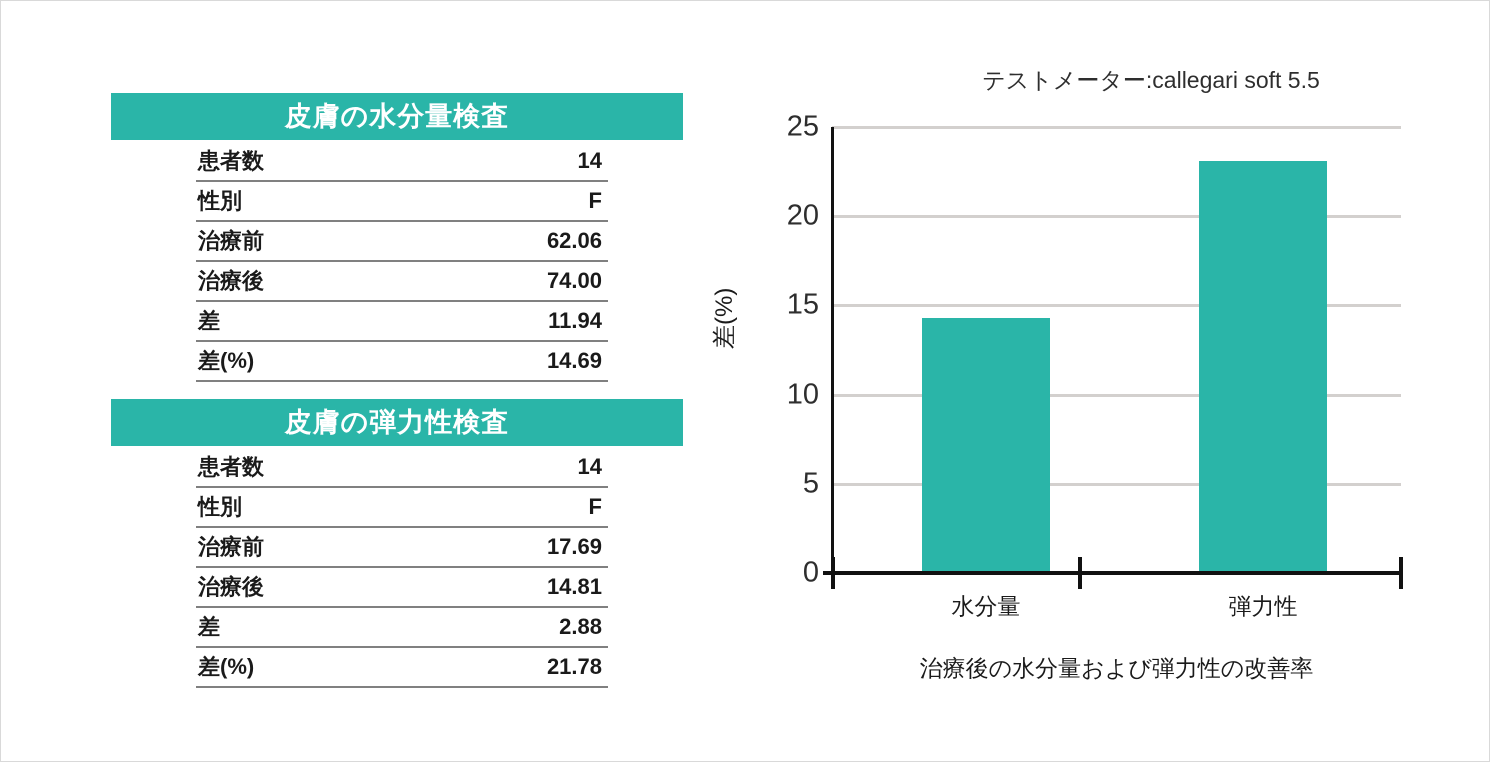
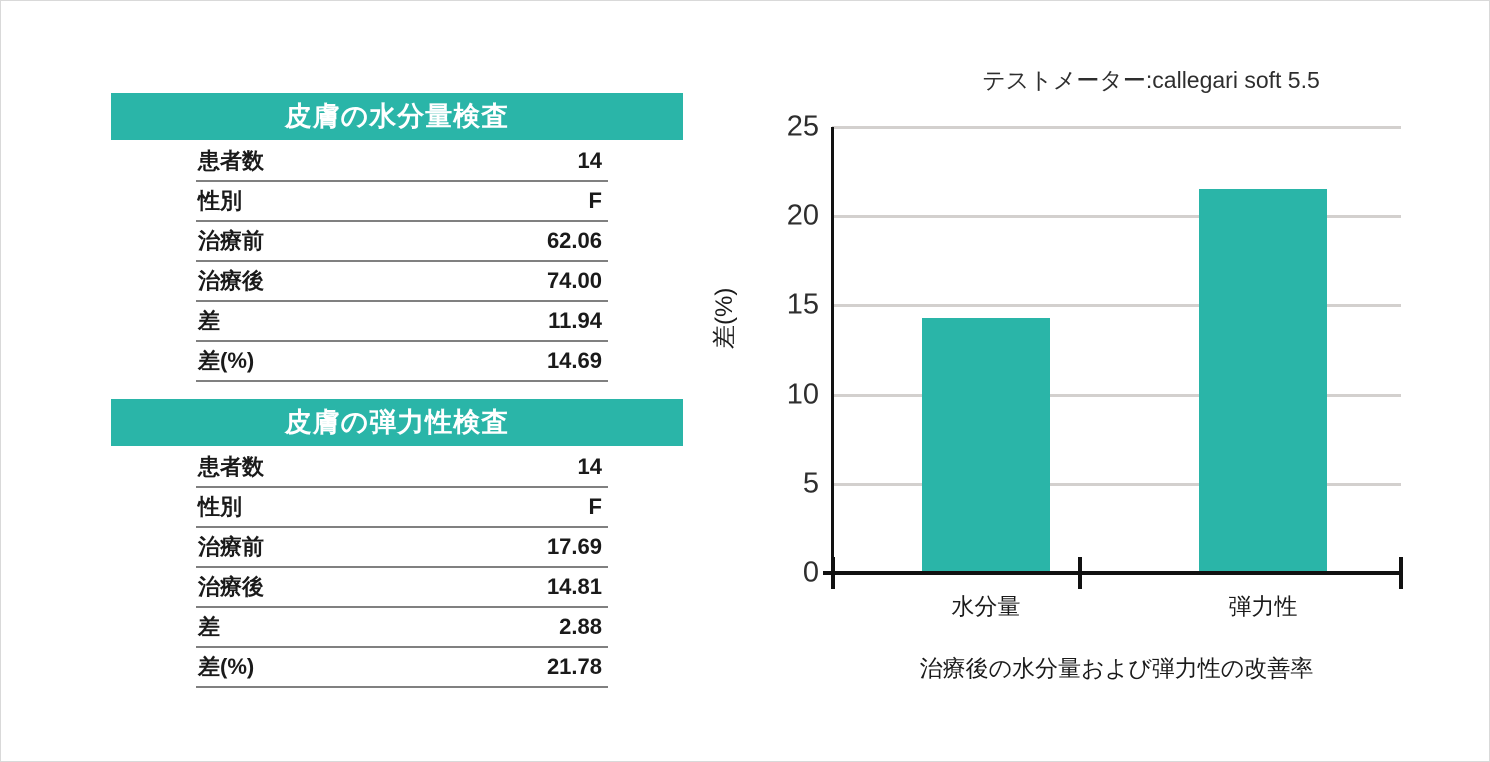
弾力性: 23.1 -> 21.5
